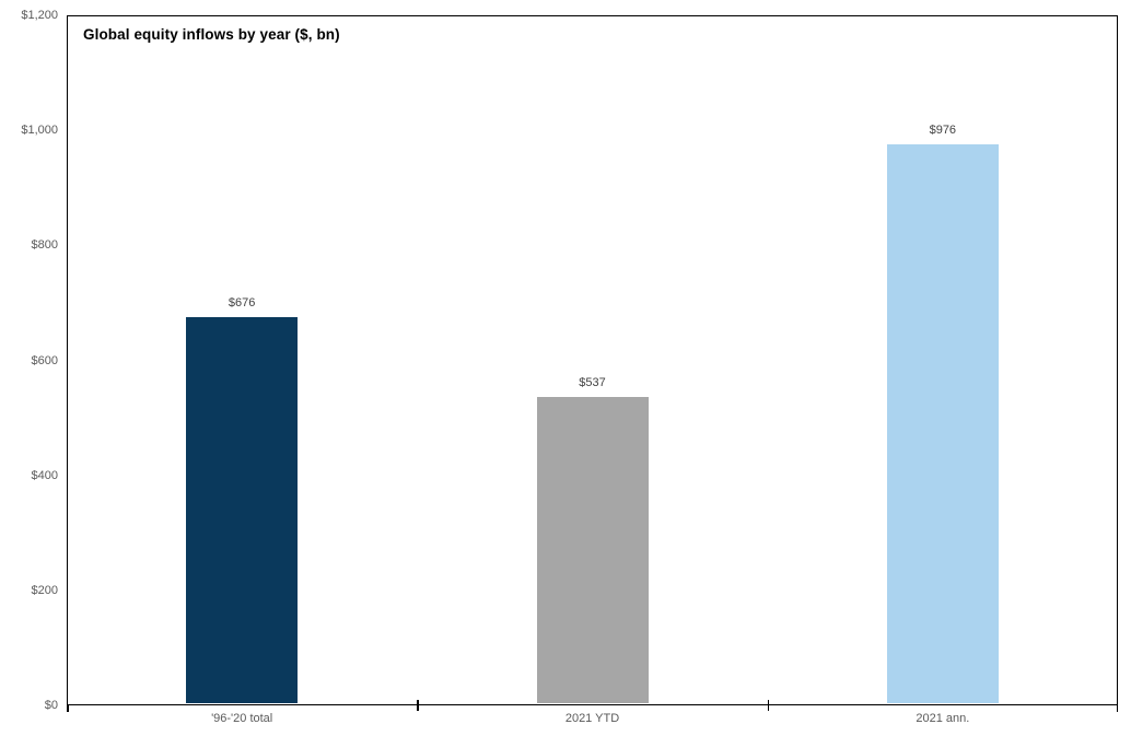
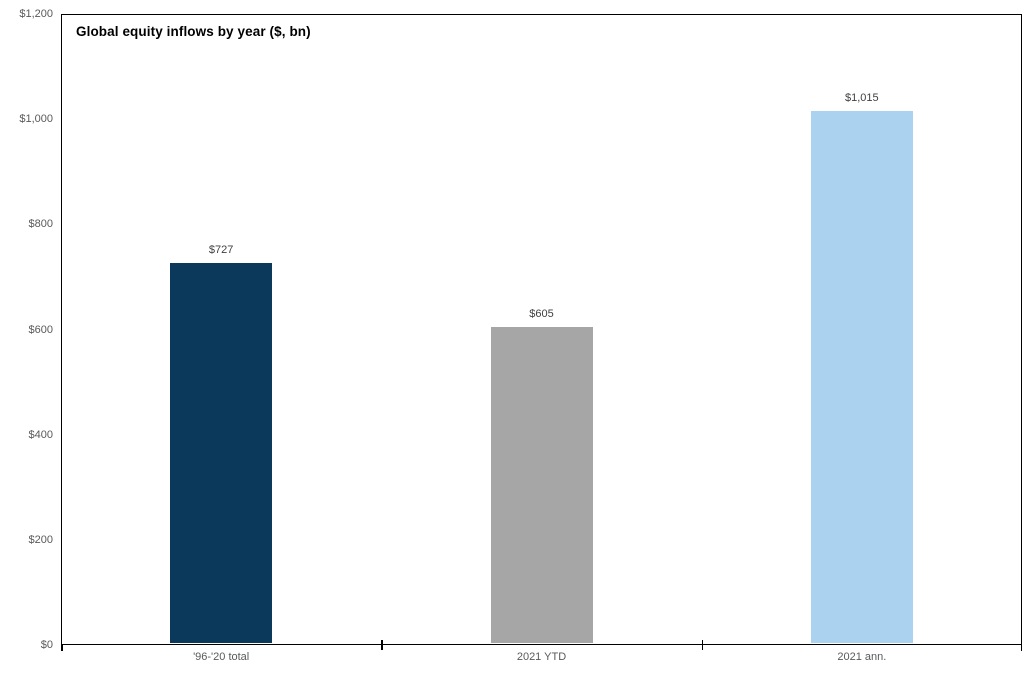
'96-'20 total: $676 -> $727
2021 YTD: $537 -> $605
2021 ann.: $976 -> $1,015
